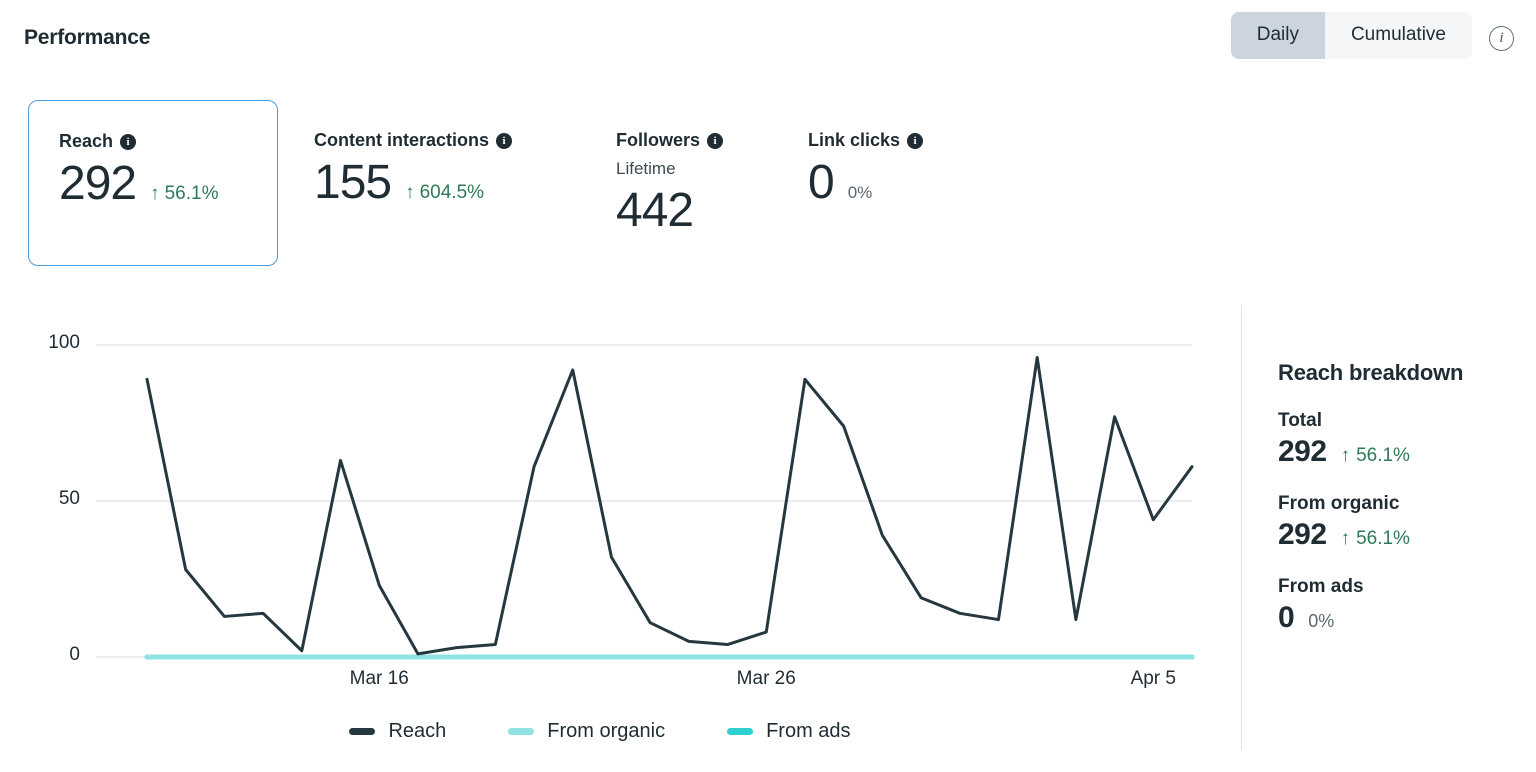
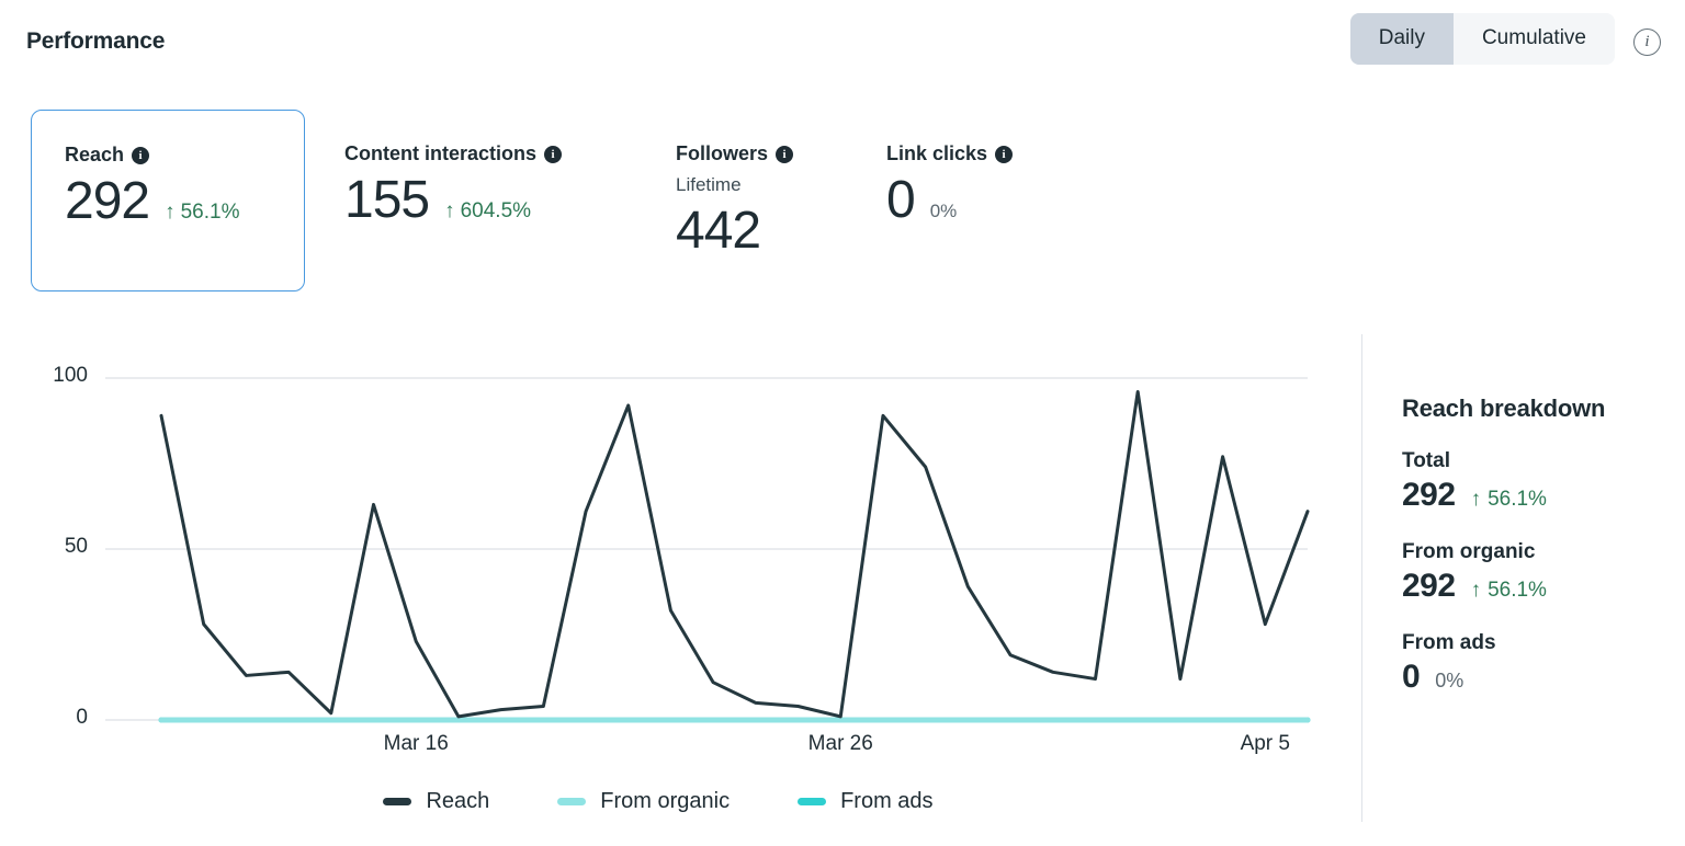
Reach/Mar 26: 8 -> 1
Reach/Apr 5: 44 -> 28
